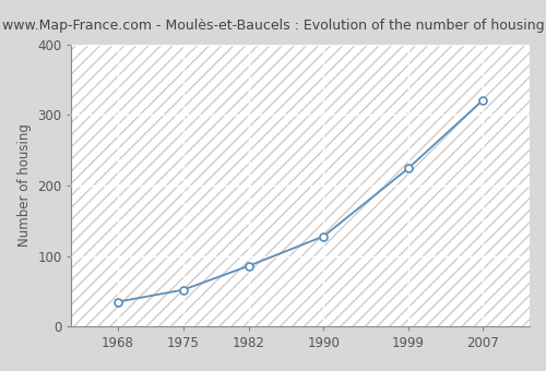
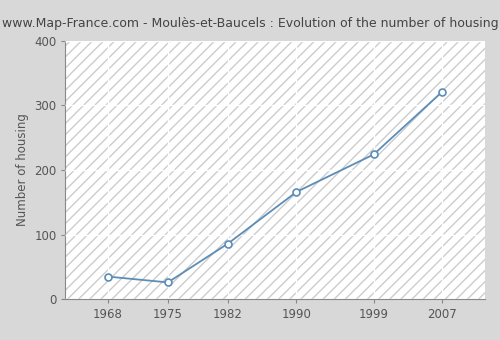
1975: 52 -> 26
1990: 128 -> 166
